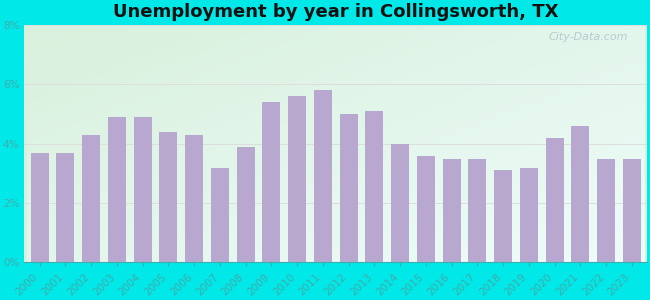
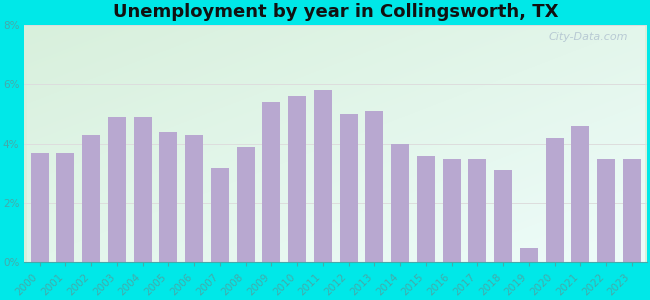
2019: 3.2% -> 0.5%
